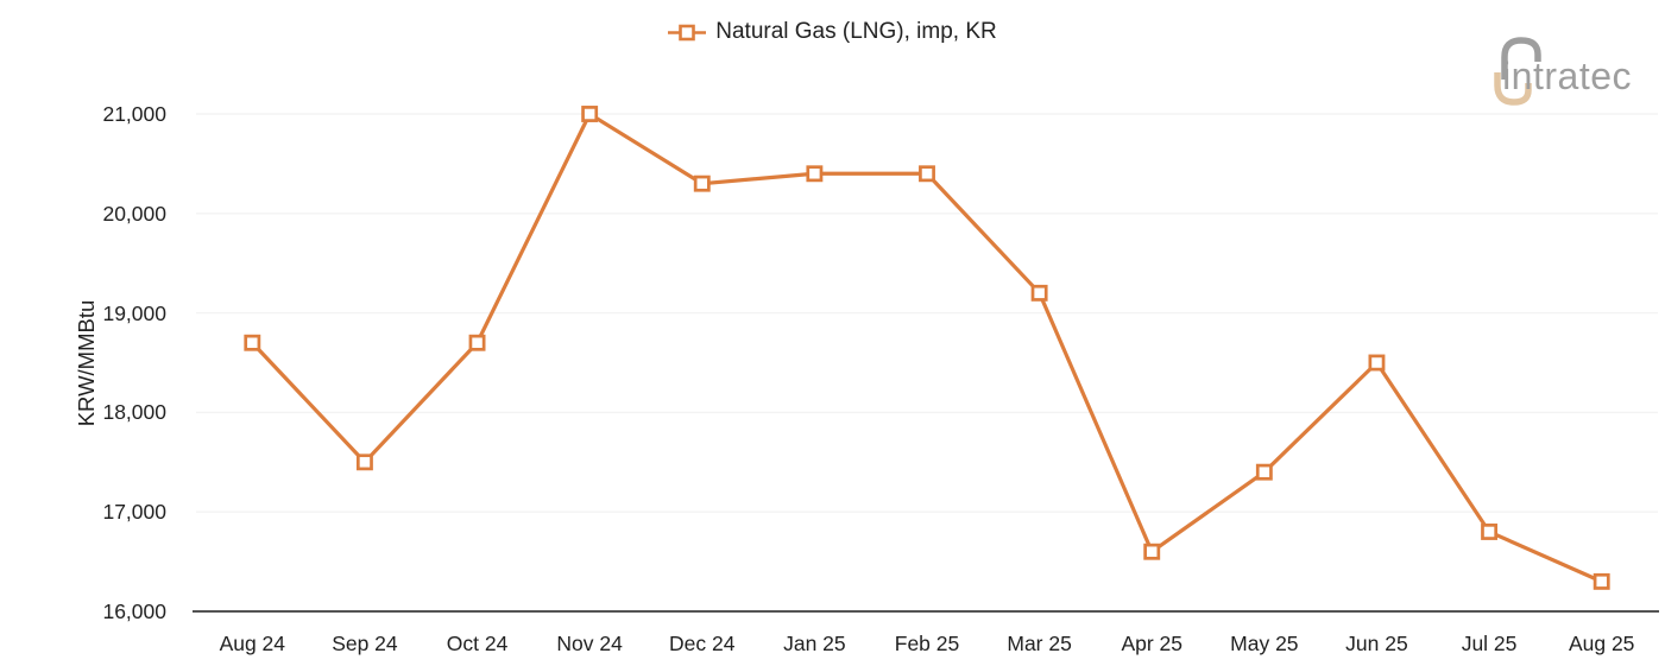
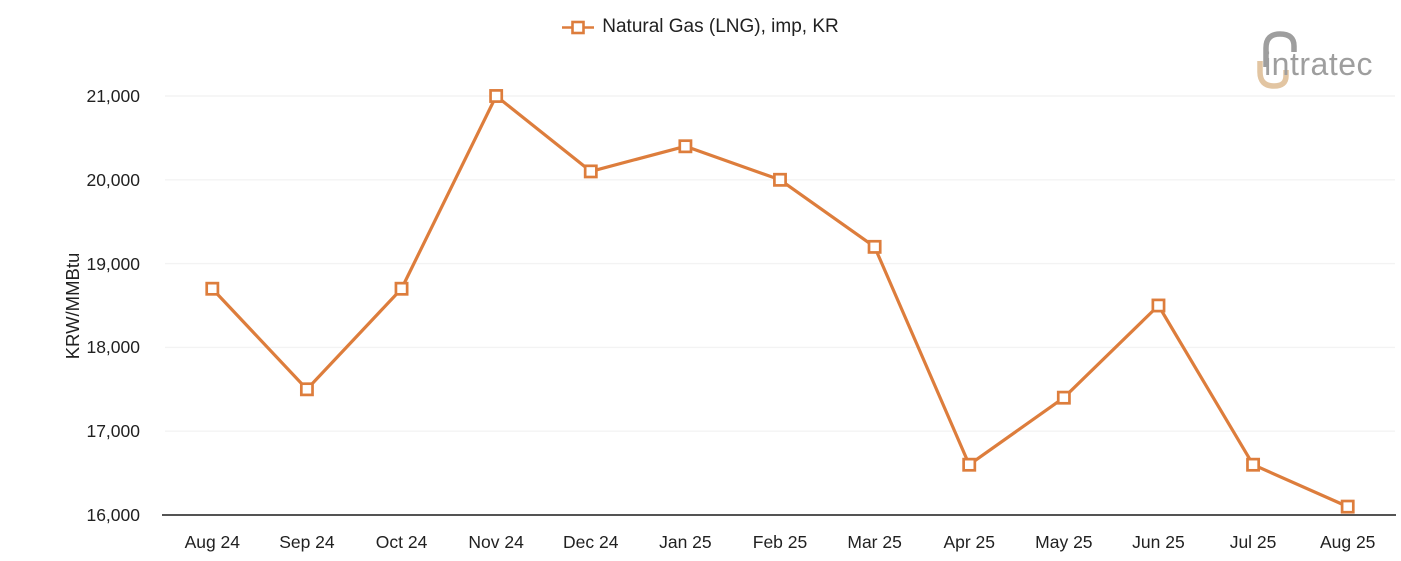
Dec 24: 20300 -> 20100
Feb 25: 20400 -> 20000
Jul 25: 16800 -> 16600
Aug 25: 16300 -> 16100
